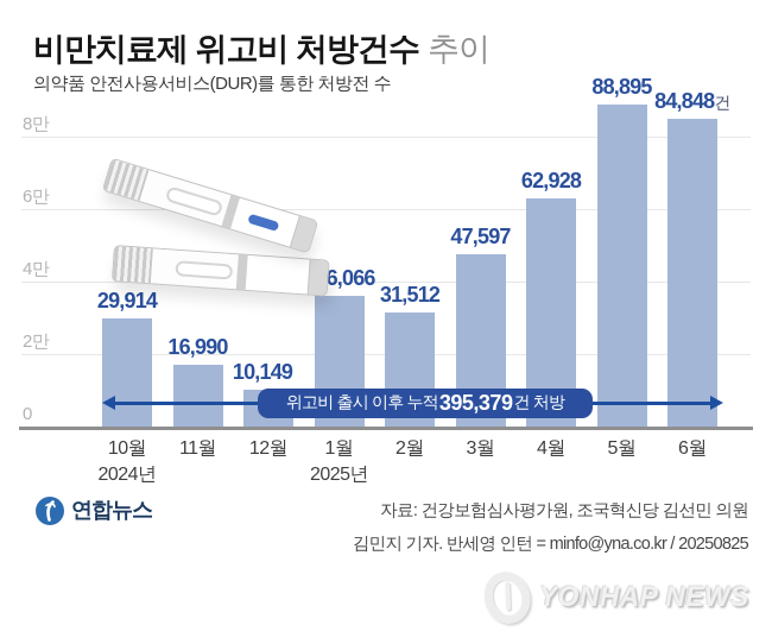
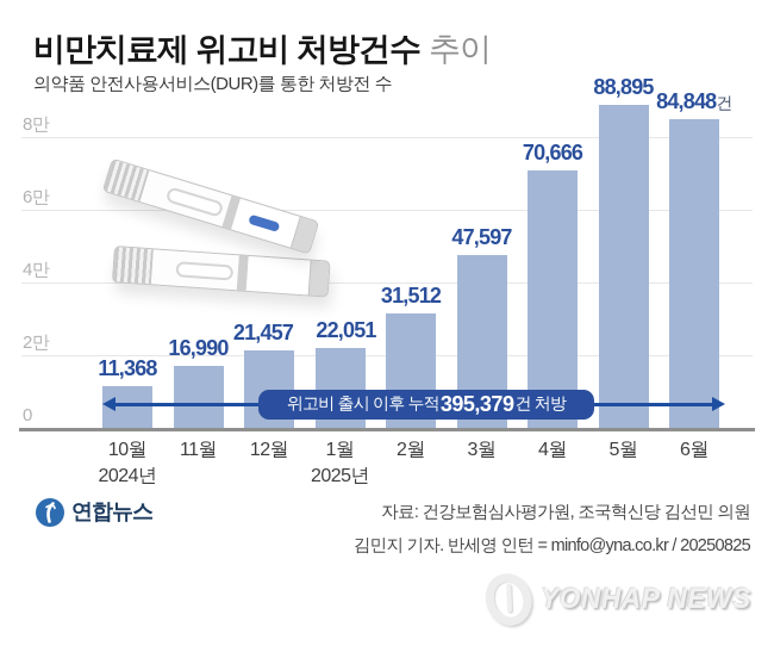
10월: 29,914 -> 11,368
12월: 10,149 -> 21,457
1월: 36,066 -> 22,051
4월: 62,928 -> 70,666
